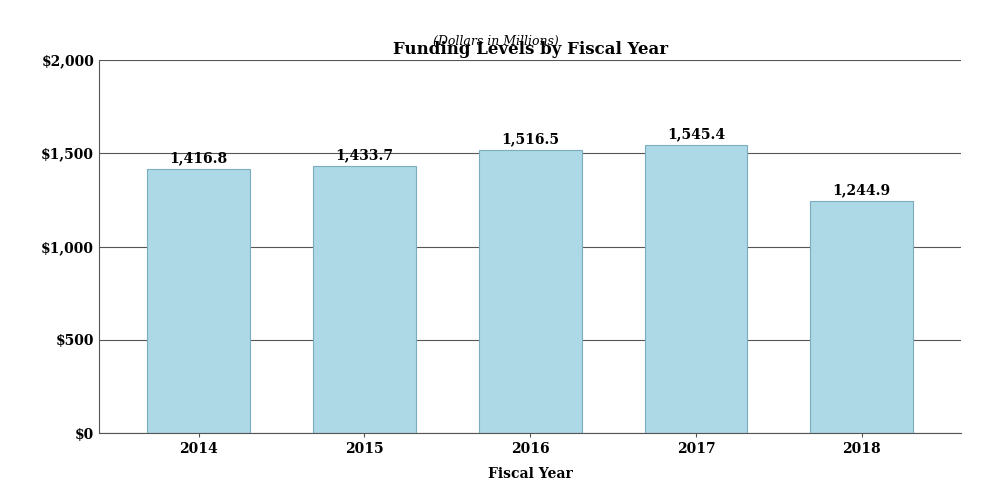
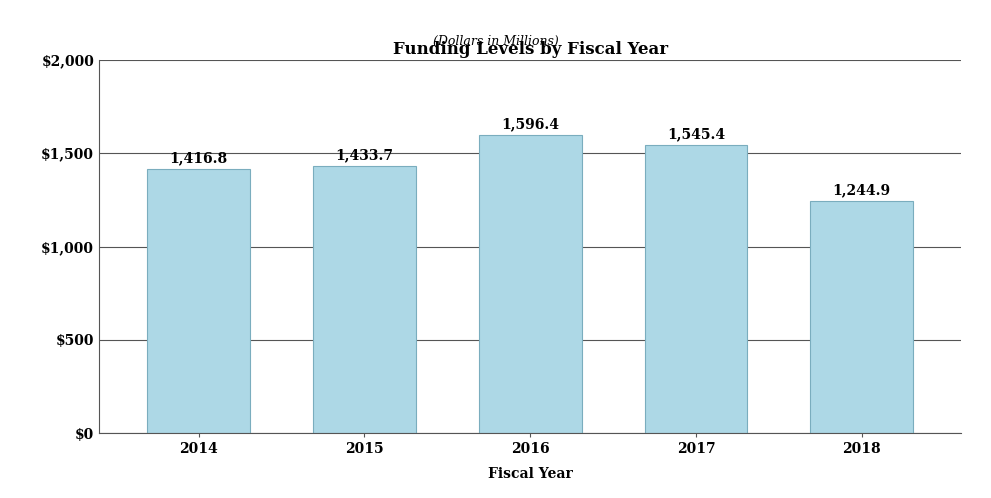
2016: 1,516.5 -> 1,596.4
